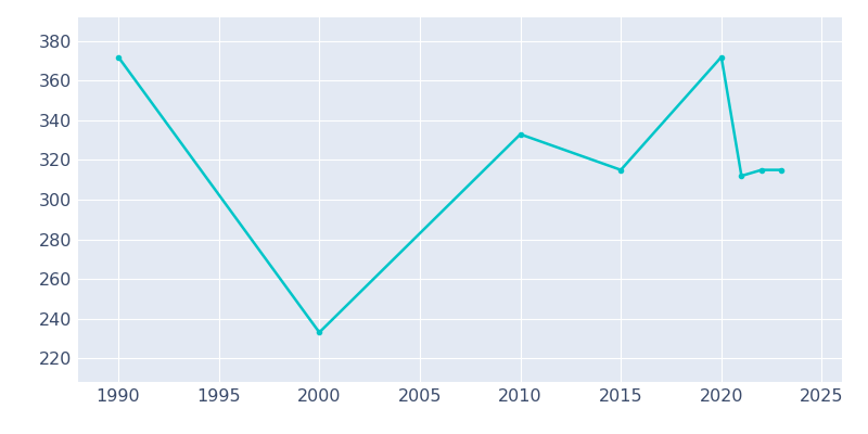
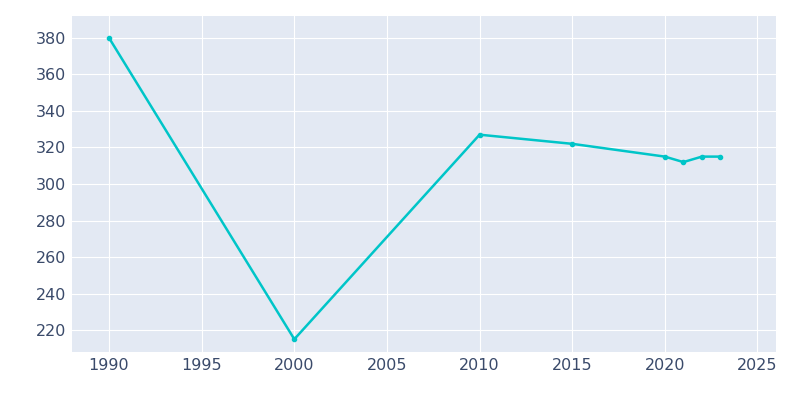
1990: 372 -> 380
2000: 233 -> 215
2010: 333 -> 327
2015: 315 -> 322
2020: 372 -> 315
